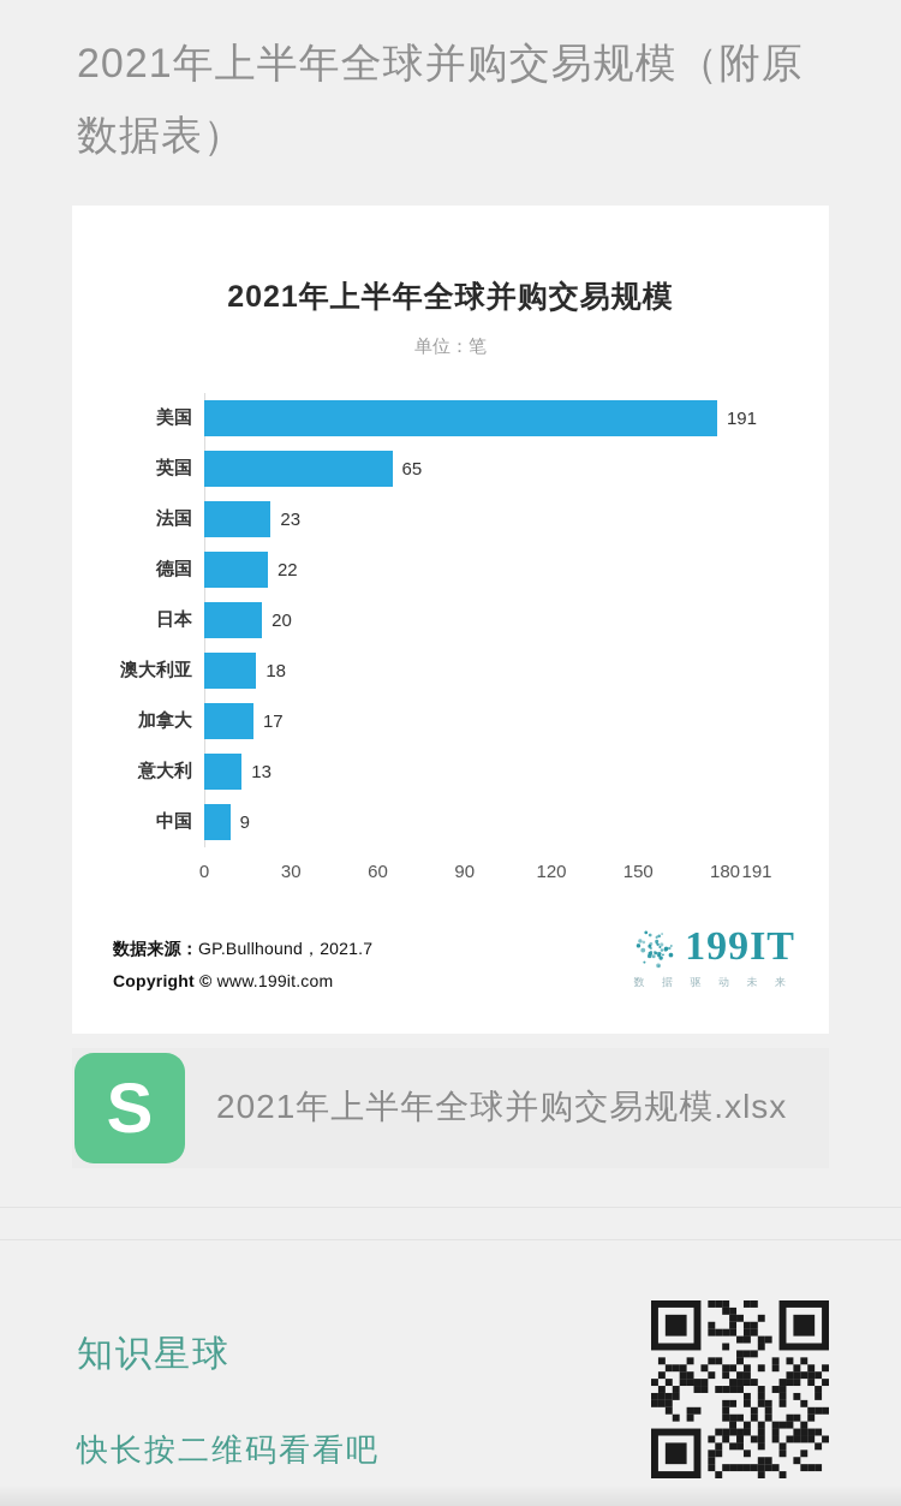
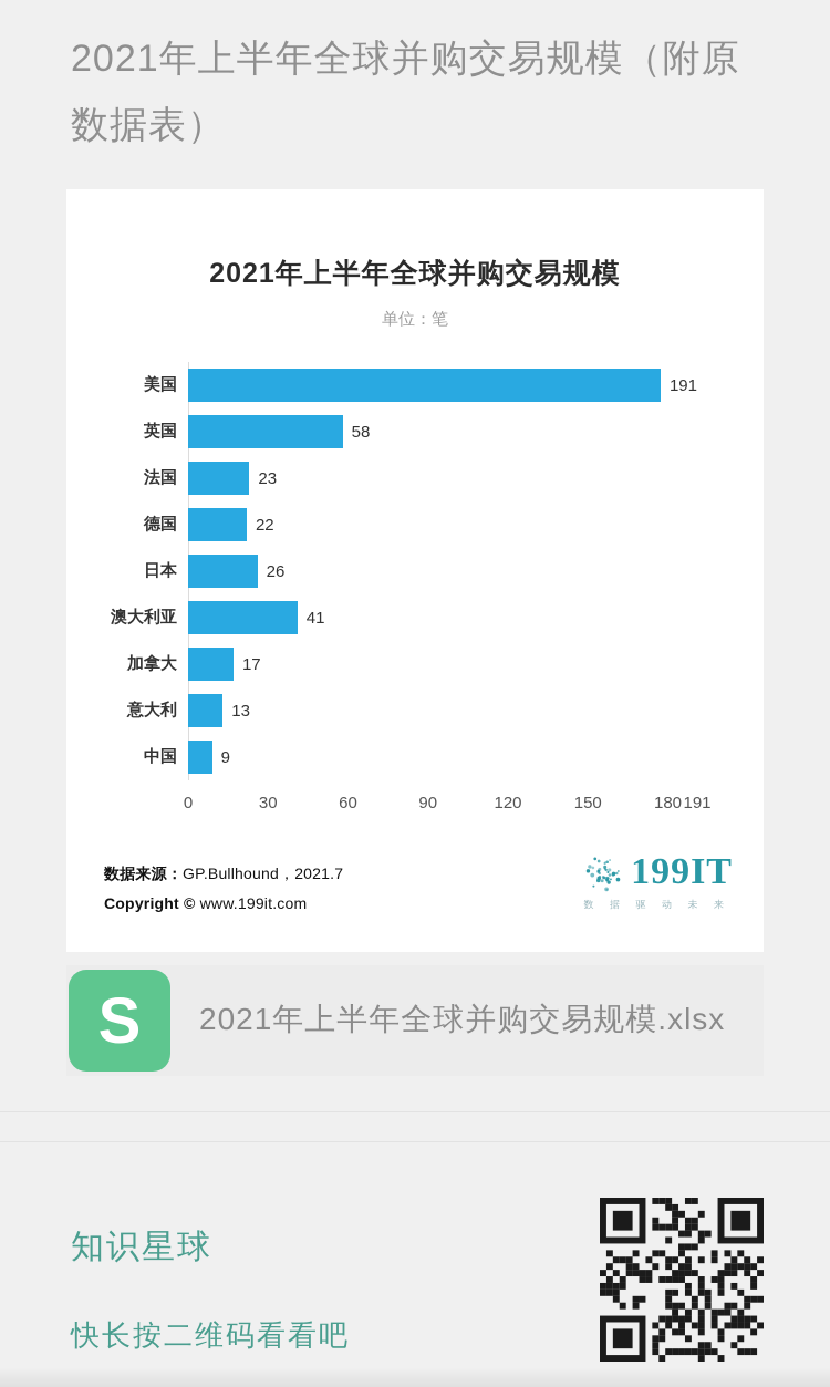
英国: 65 -> 58
日本: 20 -> 26
澳大利亚: 18 -> 41
